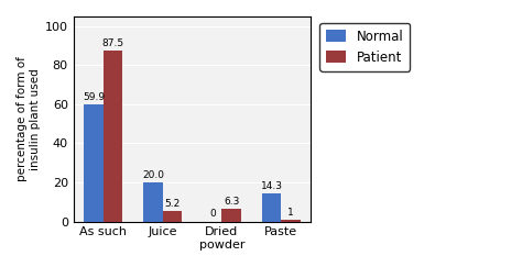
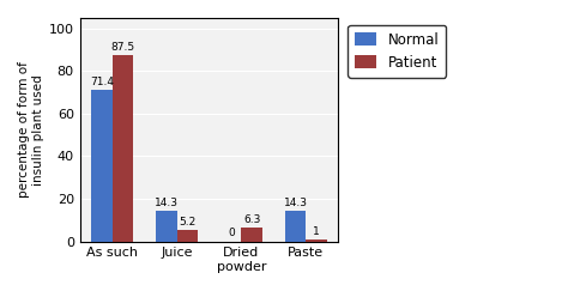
Normal/As such: 59.9 -> 71.4
Normal/Juice: 20.0 -> 14.3
